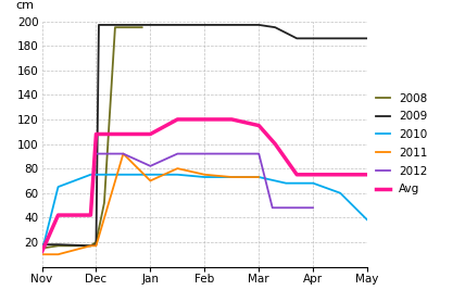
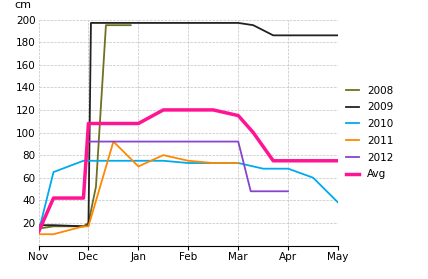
2012/Jan: 82 -> 92
